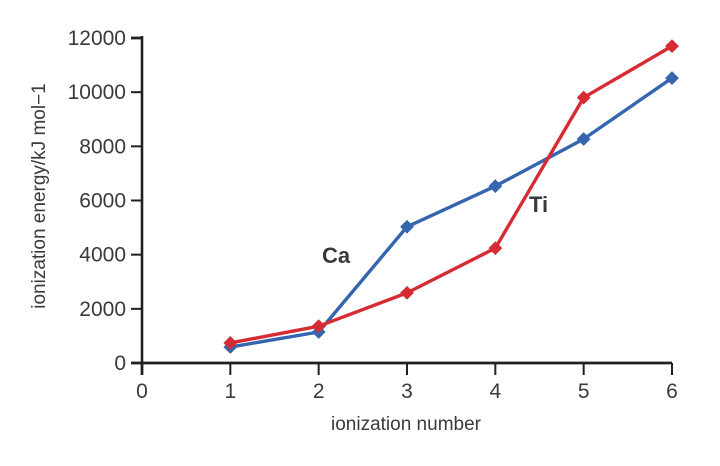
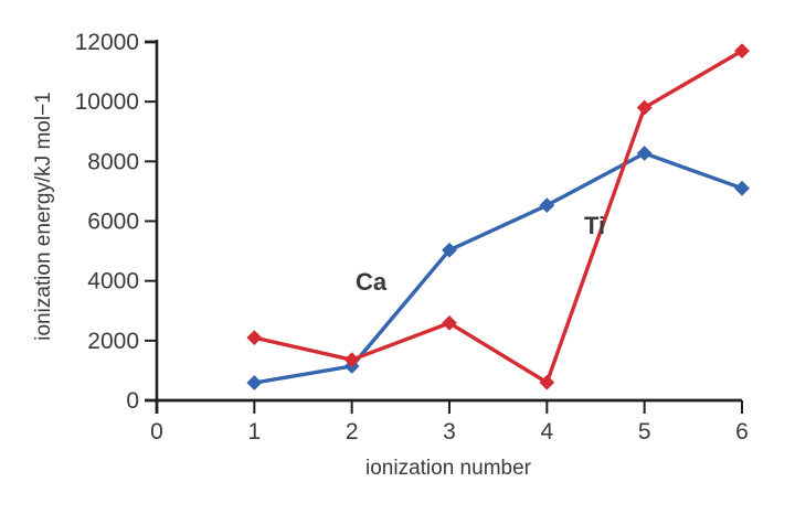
Ti/1: 700 -> 2100
Ti/4: 4200 -> 600
Ca/6: 10500 -> 7100
